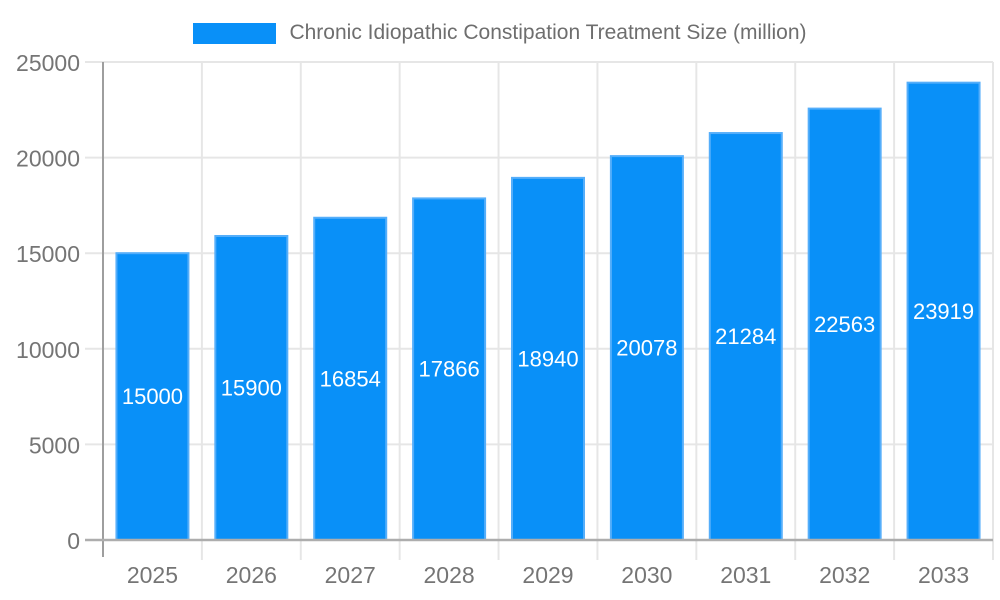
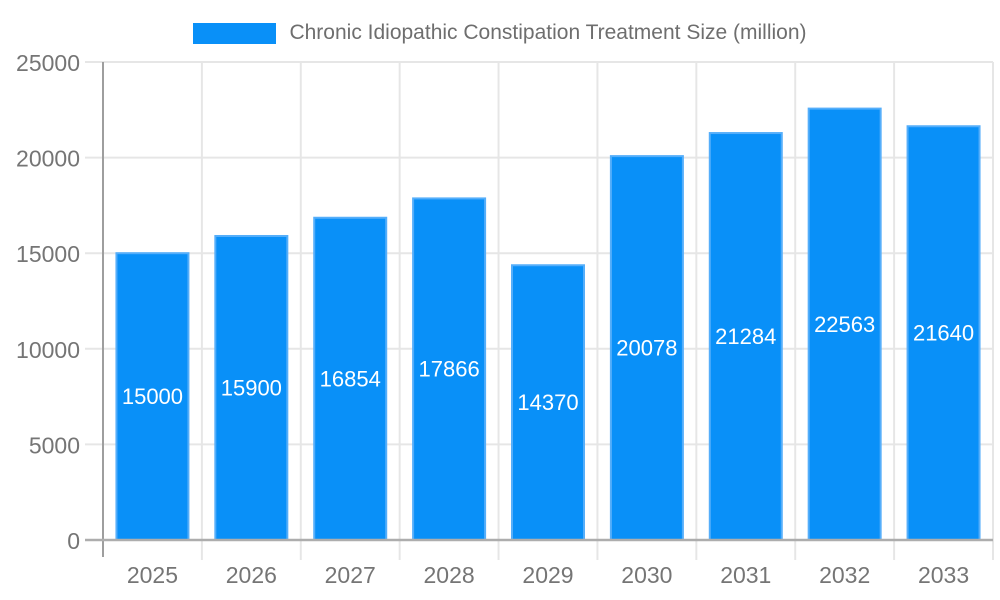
2029: 18940 -> 14370
2033: 23919 -> 21640
